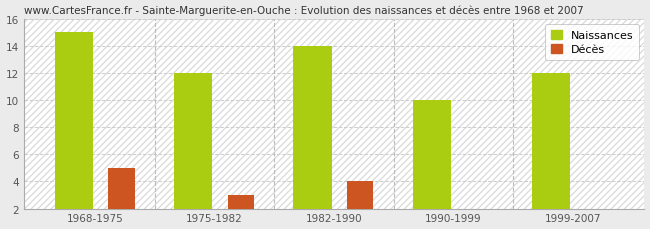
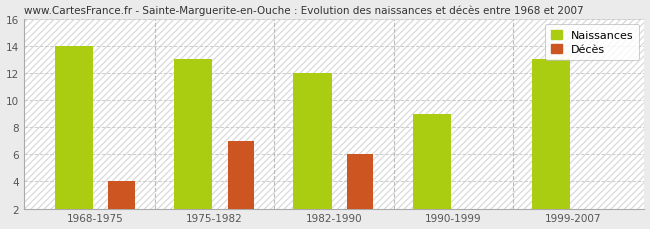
Naissances/1968-1975: 15 -> 14
Décès/1968-1975: 5 -> 4
Naissances/1975-1982: 12 -> 13
Décès/1975-1982: 3 -> 7
Naissances/1982-1990: 14 -> 12
Décès/1982-1990: 4 -> 6
Naissances/1990-1999: 10 -> 9
Naissances/1999-2007: 12 -> 13
